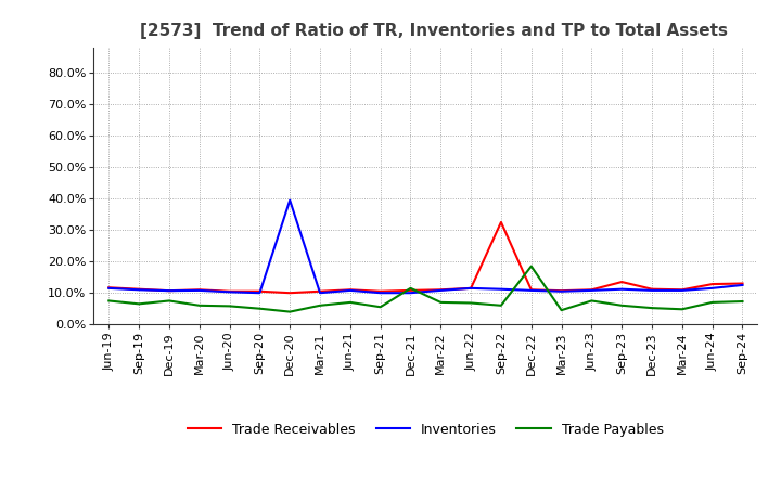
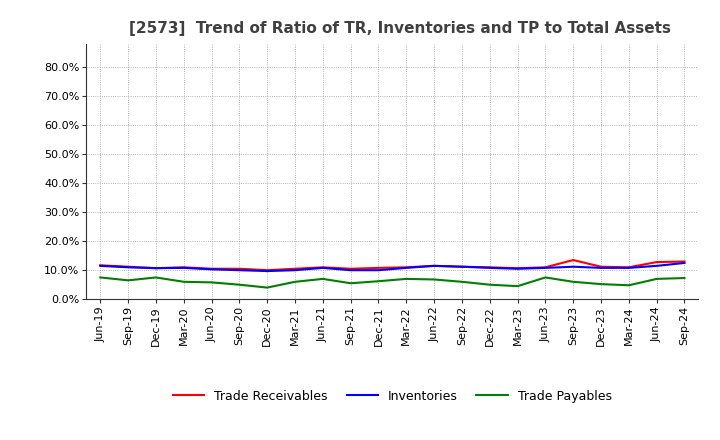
Inventories/Dec-20: 39.5% -> 9.7%
Trade Payables/Dec-21: 11.5% -> 6.2%
Trade Receivables/Sep-22: 32.5% -> 11.2%
Trade Payables/Dec-22: 18.5% -> 5.0%
